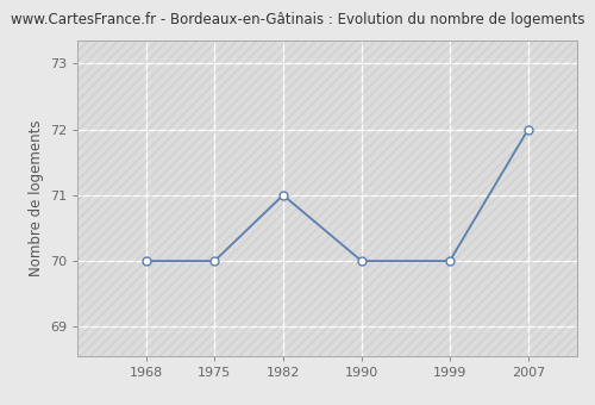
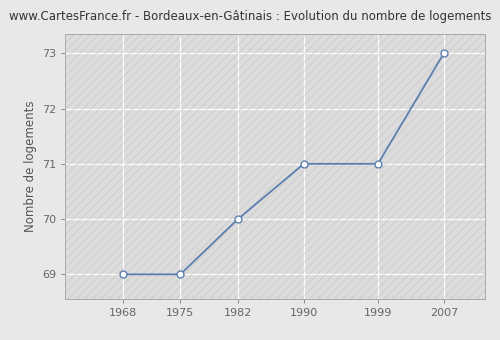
1968: 70 -> 69
1975: 70 -> 69
1982: 71 -> 70
1990: 70 -> 71
1999: 70 -> 71
2007: 72 -> 73
